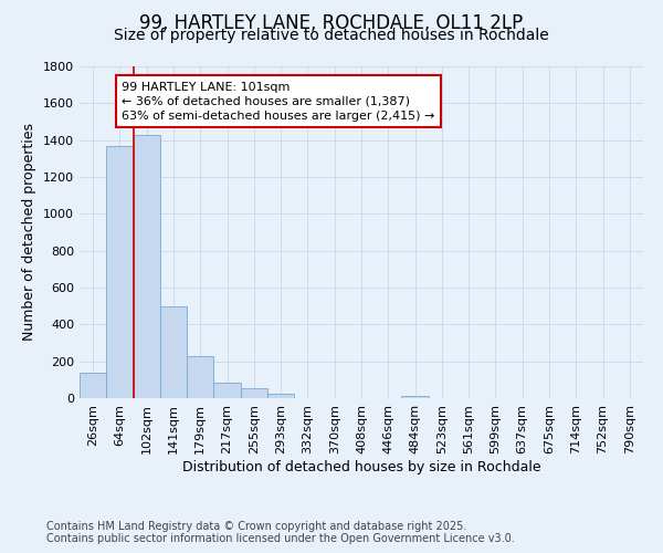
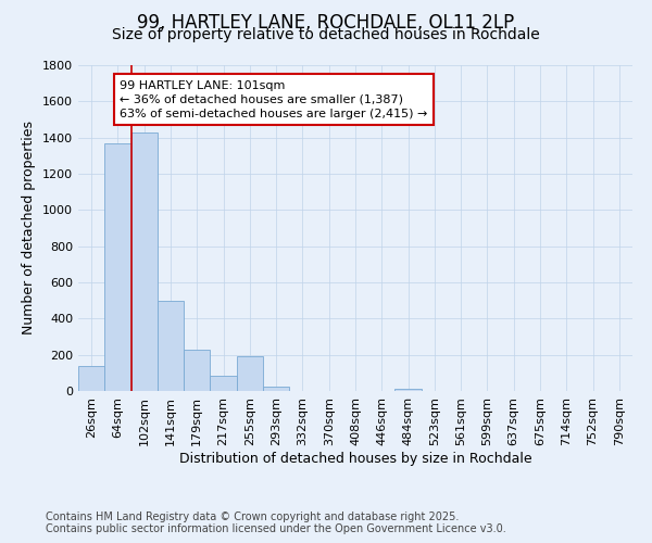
255sqm: 60 -> 190
